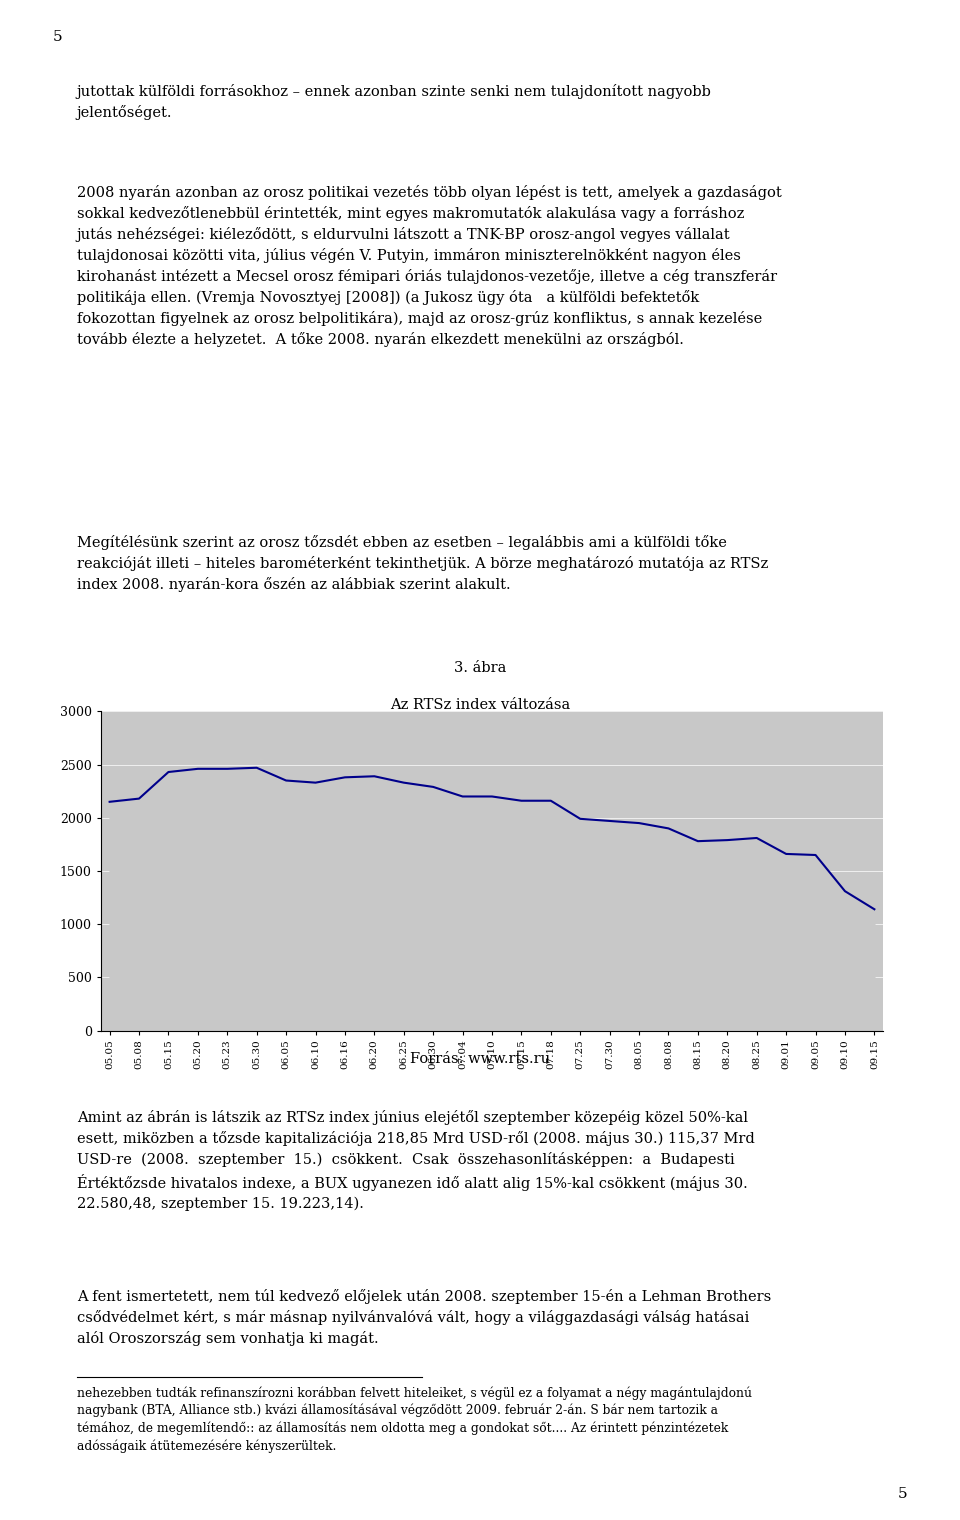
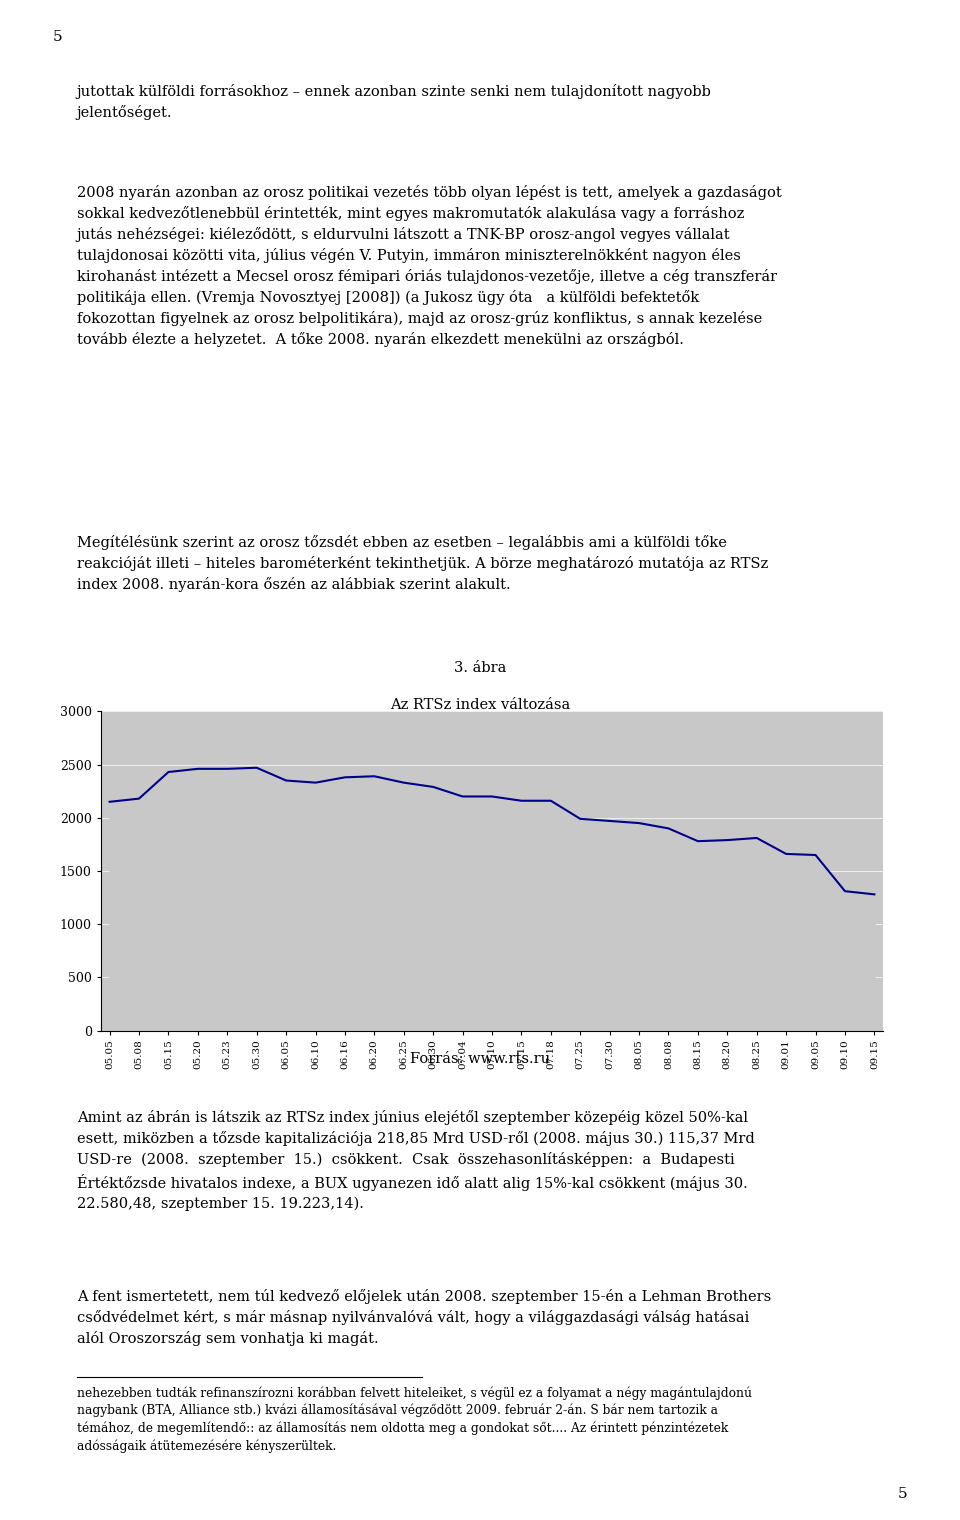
09.15: 1140 -> 1280
